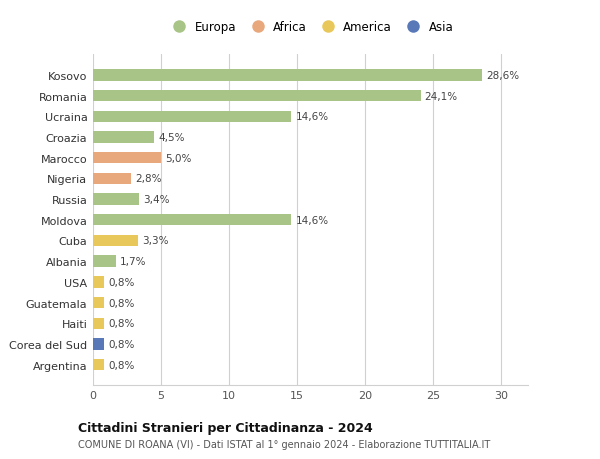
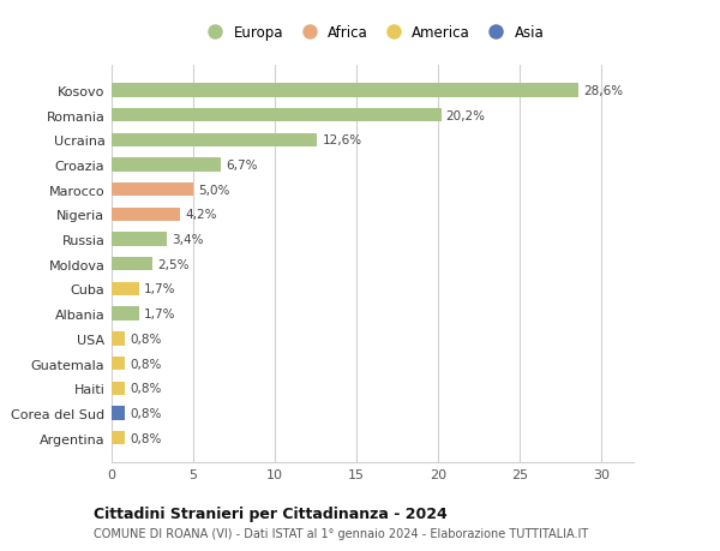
Romania: 24,1% -> 20,2%
Ucraina: 14,6% -> 12,6%
Croazia: 4,5% -> 6,7%
Nigeria: 2,8% -> 4,2%
Moldova: 14,6% -> 2,5%
Cuba: 3,3% -> 1,7%
